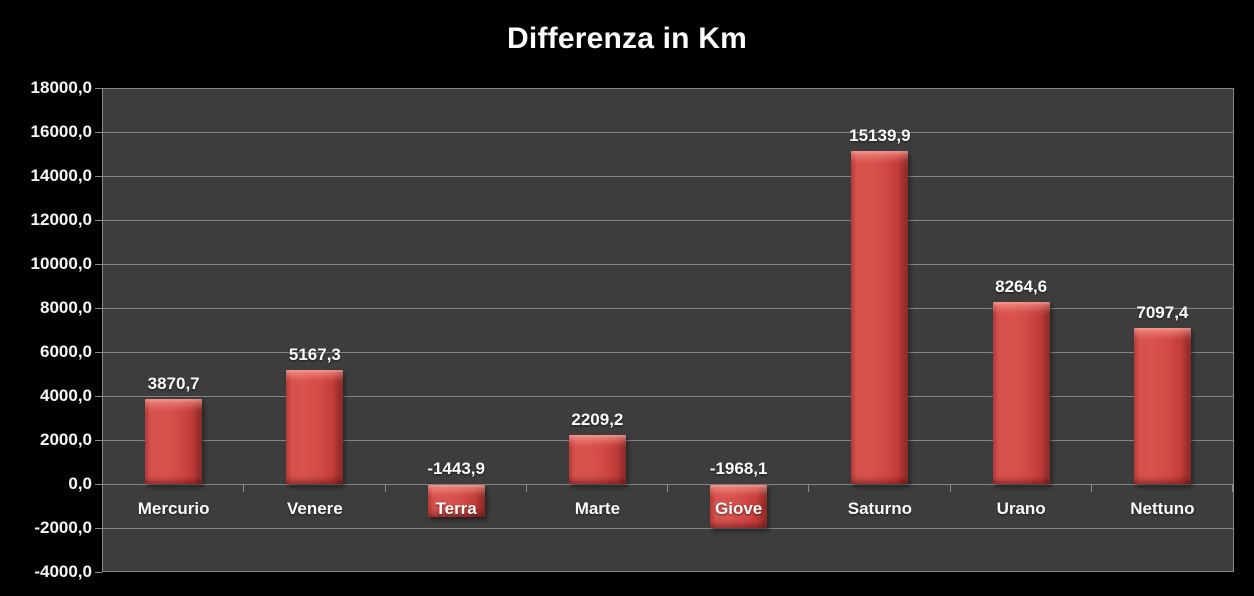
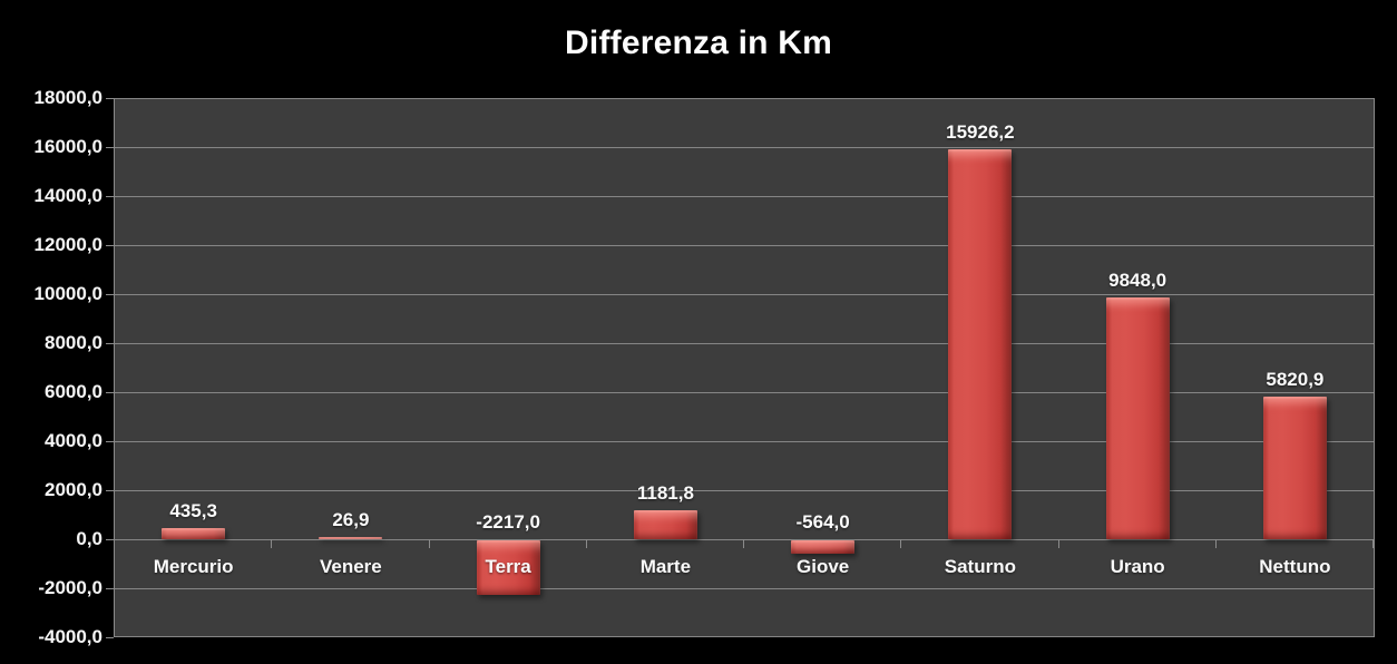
Mercurio: 3870,7 -> 435,3
Venere: 5167,3 -> 26,9
Terra: -1443,9 -> -2217,0
Marte: 2209,2 -> 1181,8
Giove: -1968,1 -> -564,0
Saturno: 15139,9 -> 15926,2
Urano: 8264,6 -> 9848,0
Nettuno: 7097,4 -> 5820,9
